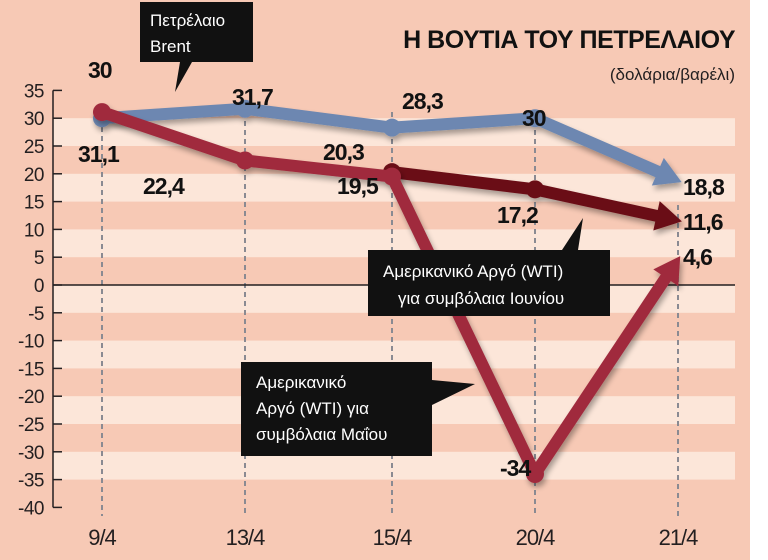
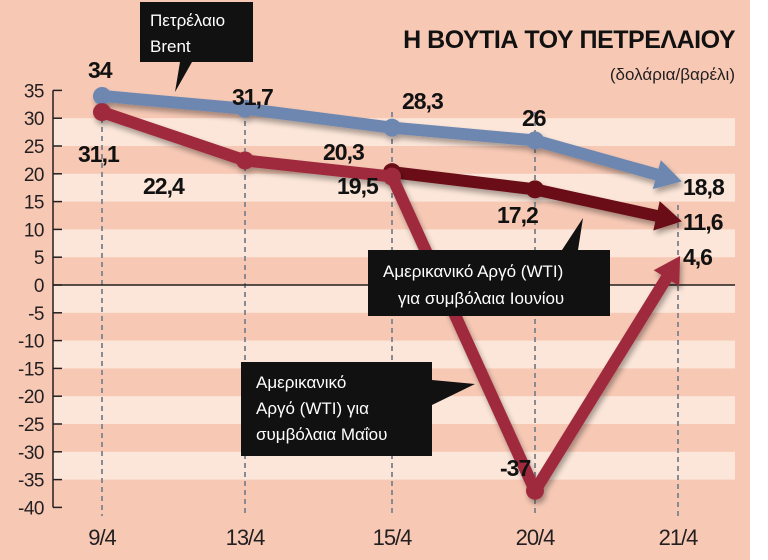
Πετρέλαιο Brent/9/4: 30 -> 34
Πετρέλαιο Brent/20/4: 30 -> 26
Αμερικανικό Αργό (WTI) για συμβόλαια Μαΐου/20/4: -34 -> -37
